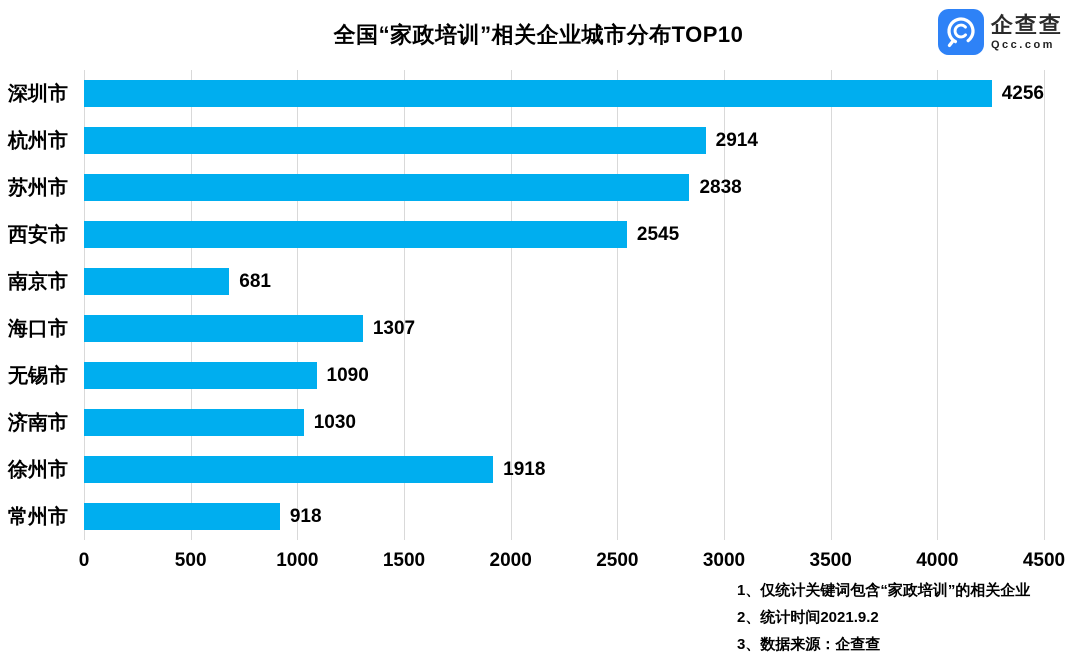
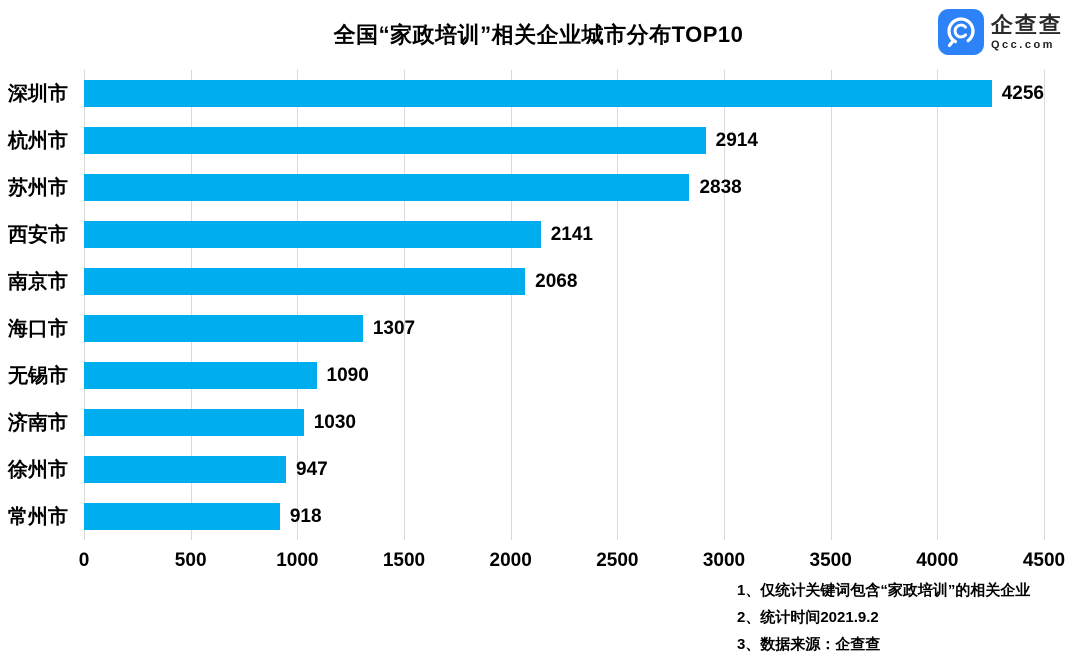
西安市: 2545 -> 2141
南京市: 681 -> 2068
徐州市: 1918 -> 947
